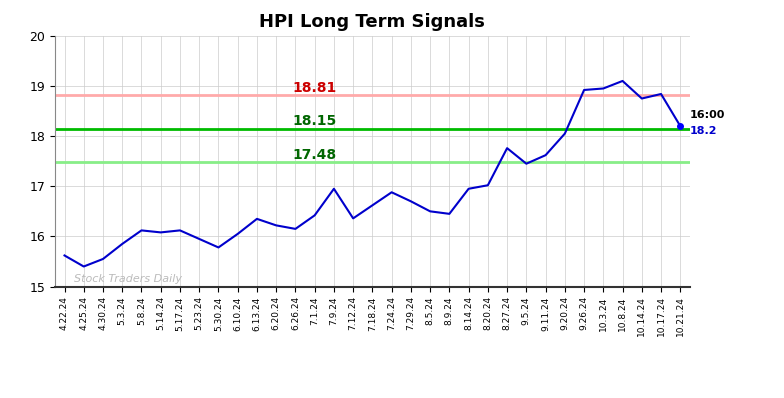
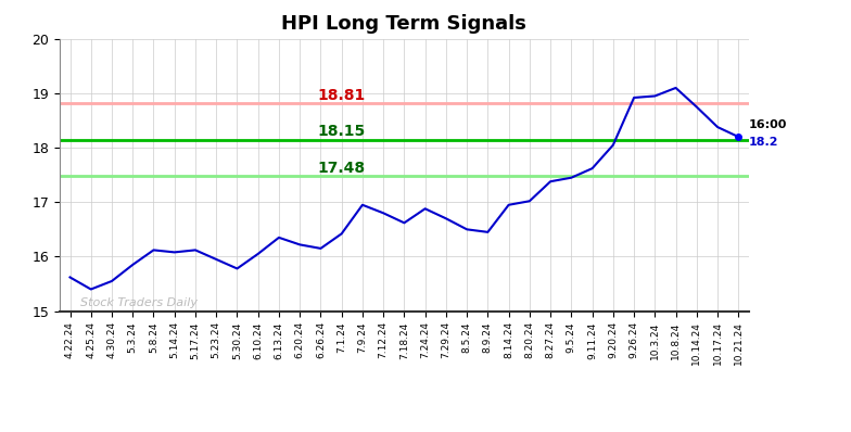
7.12.24: 16.36 -> 16.80
8.27.24: 17.76 -> 17.38
10.17.24: 18.84 -> 18.38
